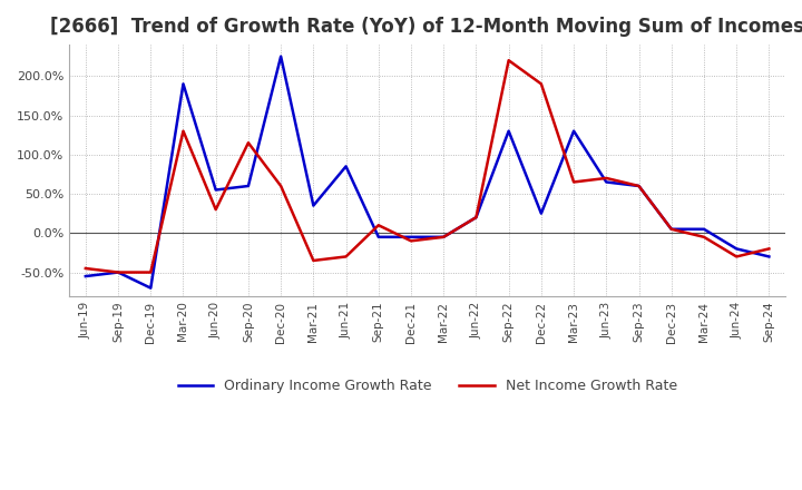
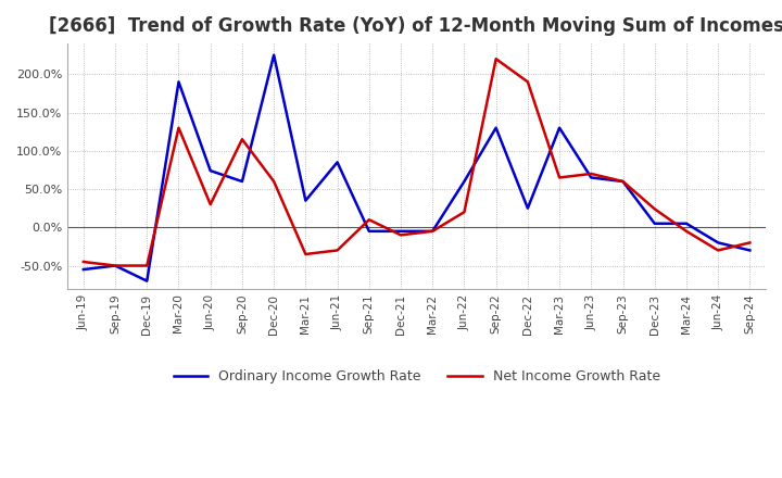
Ordinary Income Growth Rate/Jun-20: 55% -> 74%
Ordinary Income Growth Rate/Jun-22: 20% -> 60%
Net Income Growth Rate/Dec-23: 5% -> 24%
